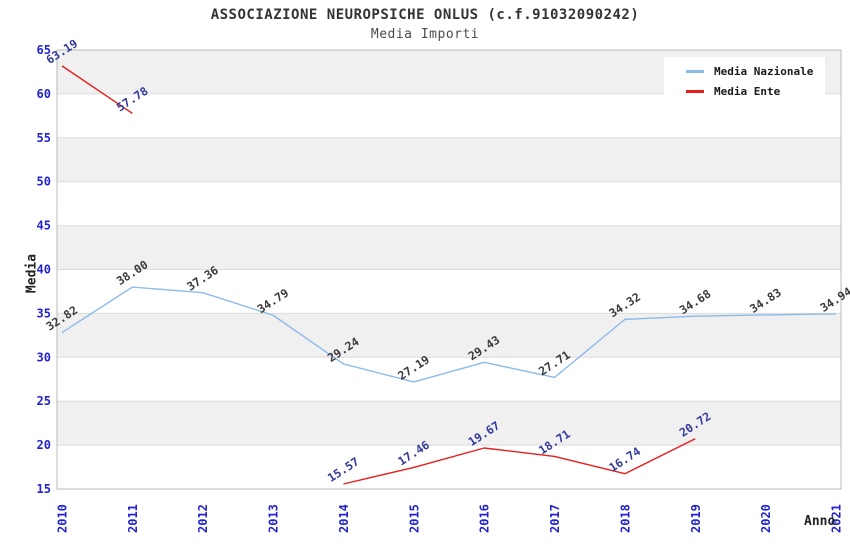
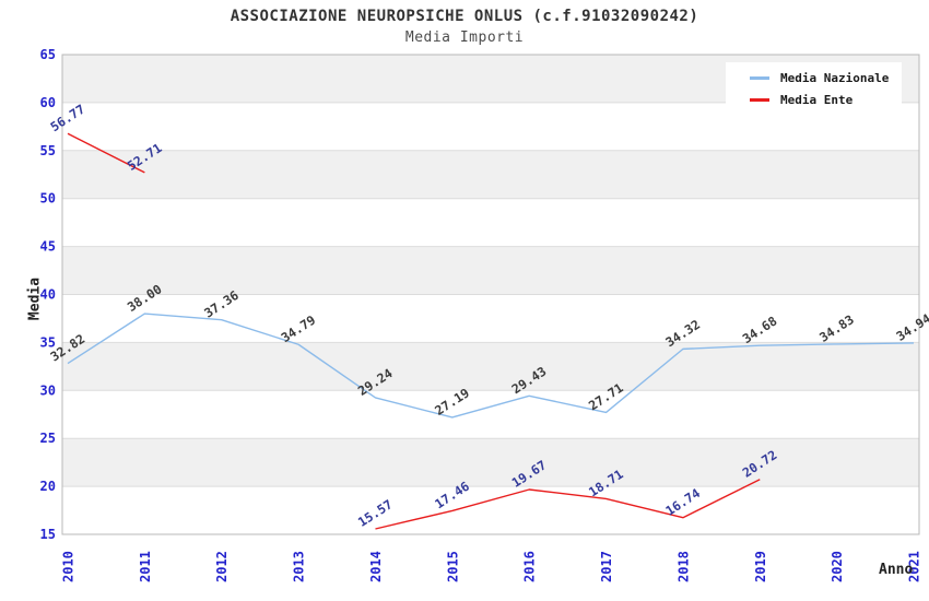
Media Ente/2010: 63.19 -> 56.77
Media Ente/2011: 57.78 -> 52.71
